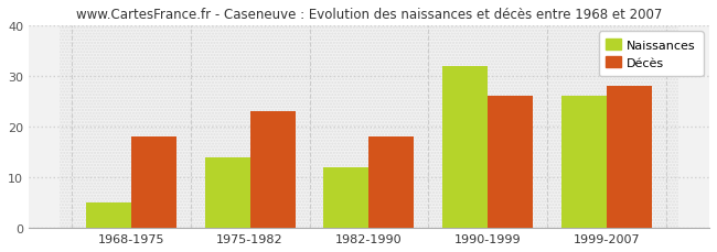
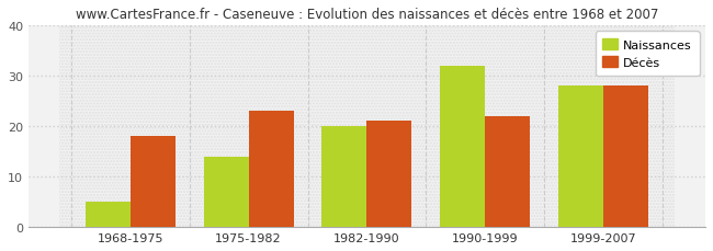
Naissances/1982-1990: 12 -> 20
Décès/1982-1990: 18 -> 21
Décès/1990-1999: 26 -> 22
Naissances/1999-2007: 26 -> 28
